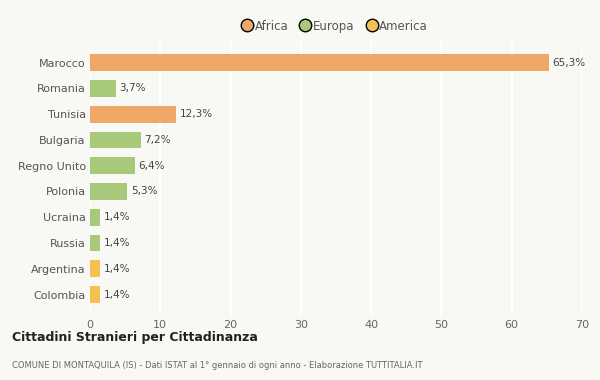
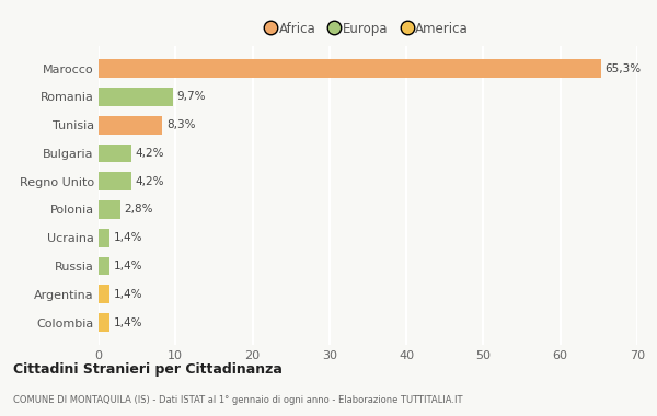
Romania: 3,7% -> 9,7%
Tunisia: 12,3% -> 8,3%
Bulgaria: 7,2% -> 4,2%
Regno Unito: 6,4% -> 4,2%
Polonia: 5,3% -> 2,8%
